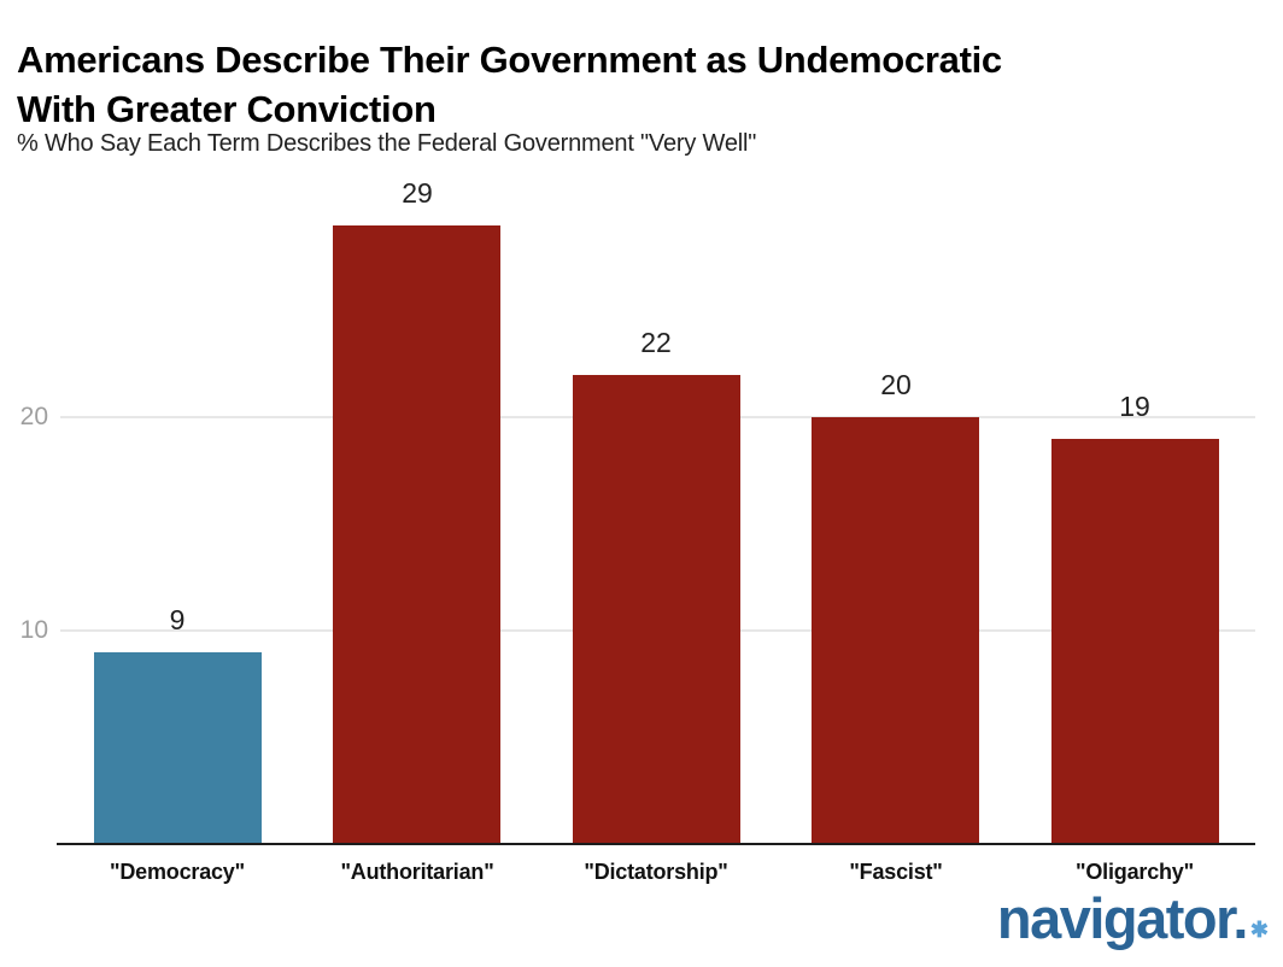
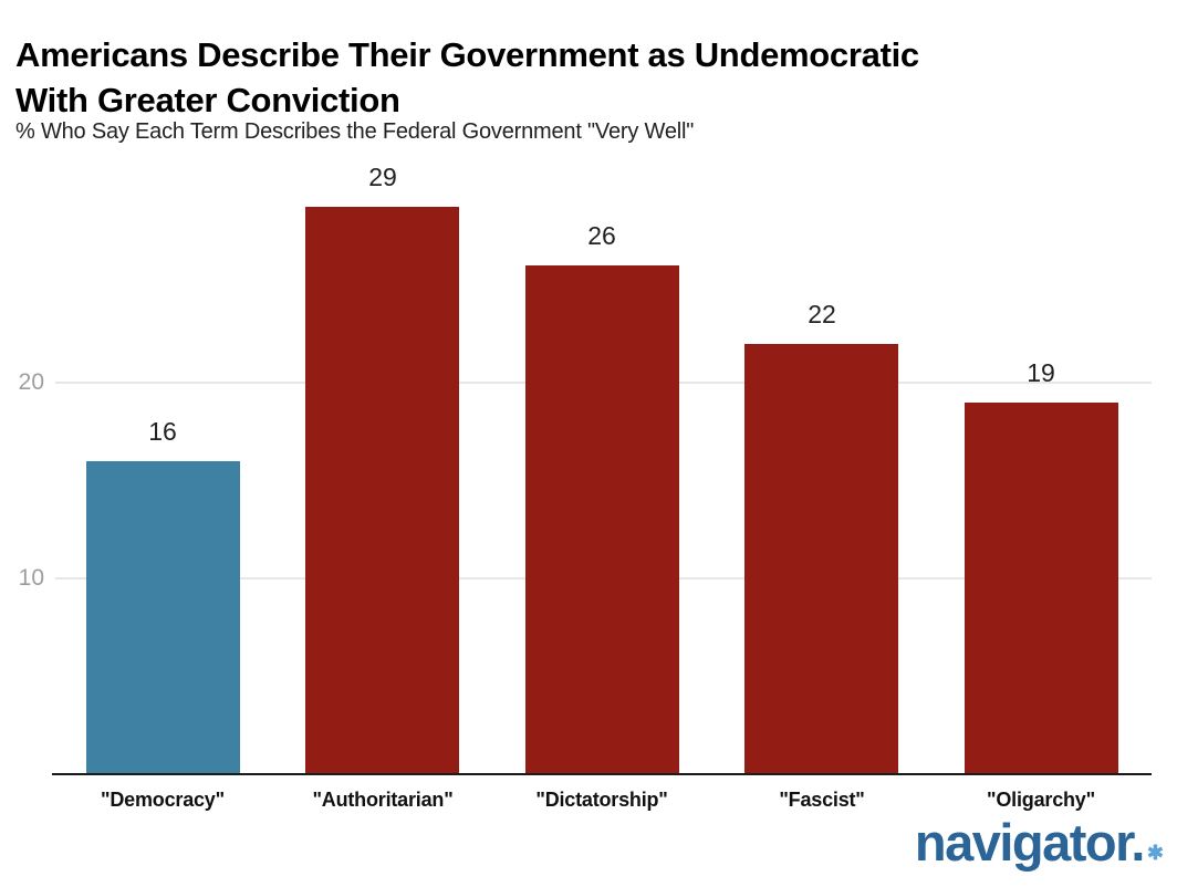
"Democracy": 9 -> 16
"Dictatorship": 22 -> 26
"Fascist": 20 -> 22
